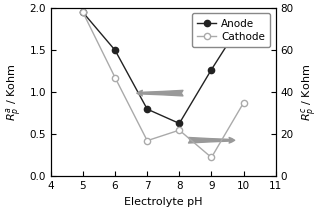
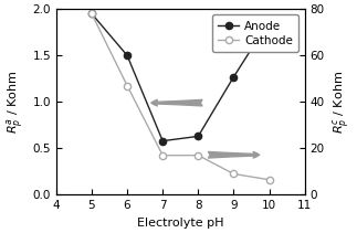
Anode/7: 0.80 -> 0.58
Cathode/8: 22.0 -> 17.0
Cathode/10: 35.0 -> 6.5
